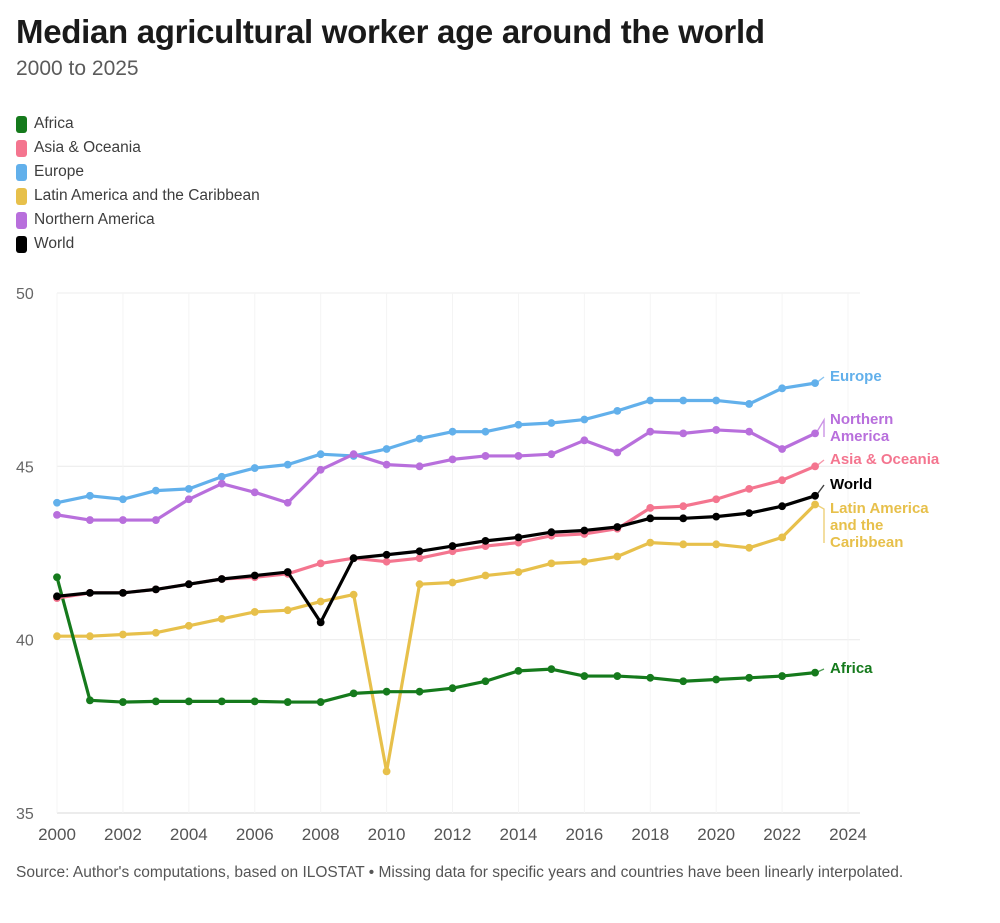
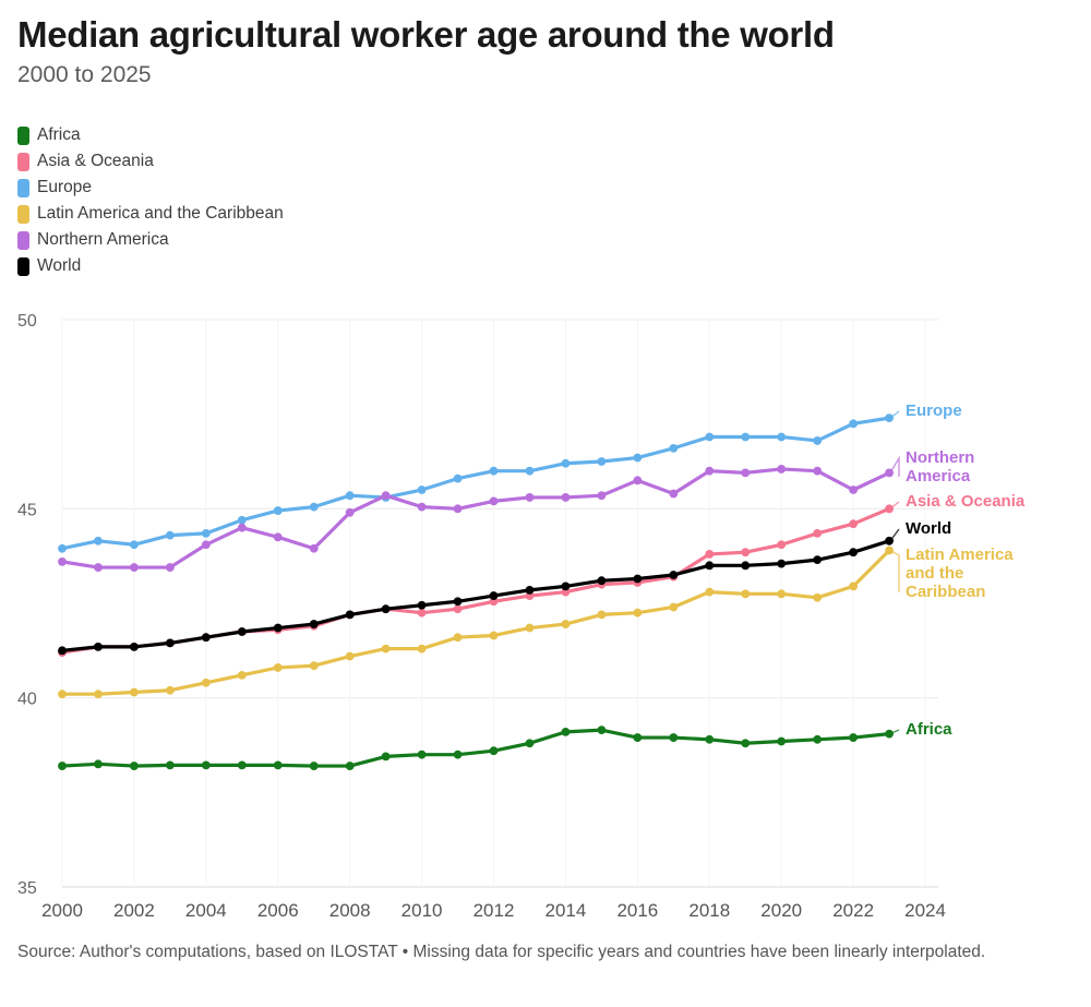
Africa/2000: 41.8 -> 38.2
World/2008: 40.5 -> 42.2
Latin America and the Caribbean/2010: 36.2 -> 41.3
